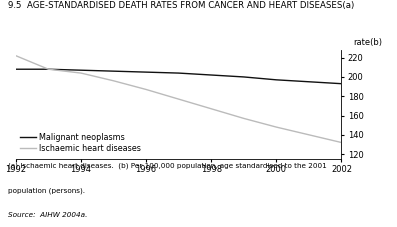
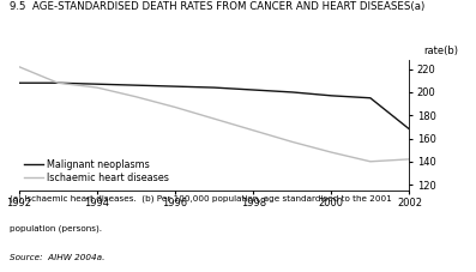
Malignant neoplasms/2002: 193 -> 168
Ischaemic heart diseases/2002: 132 -> 142
